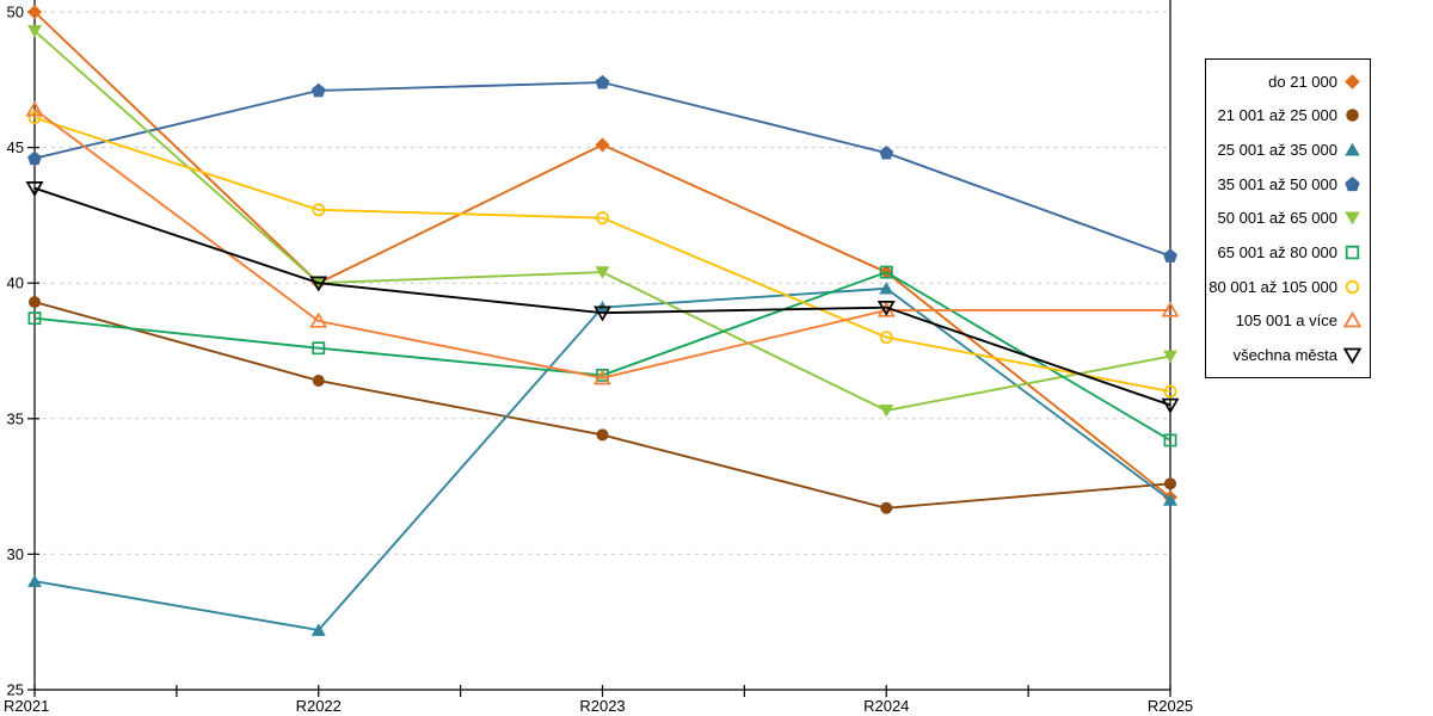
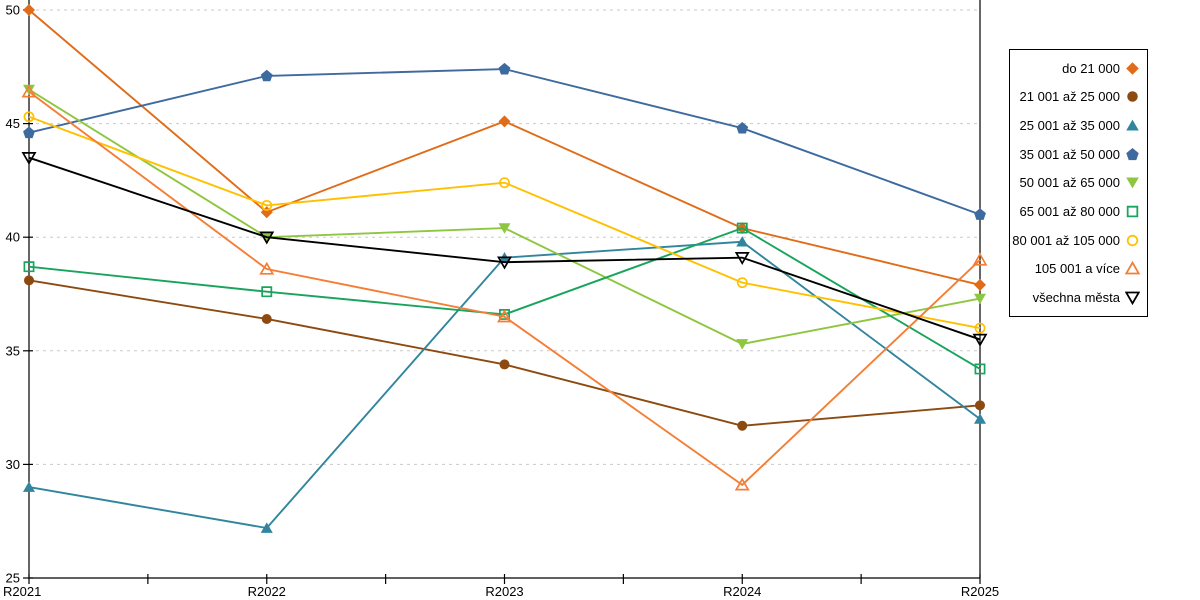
21 001 až 25 000/R2021: 39.3 -> 38.1
50 001 až 65 000/R2021: 49.3 -> 46.5
80 001 až 105 000/R2021: 46.1 -> 45.3
do 21 000/R2022: 40.0 -> 41.1
80 001 až 105 000/R2022: 42.7 -> 41.4
105 001 a více/R2024: 39.0 -> 29.1
do 21 000/R2025: 32.1 -> 37.9
